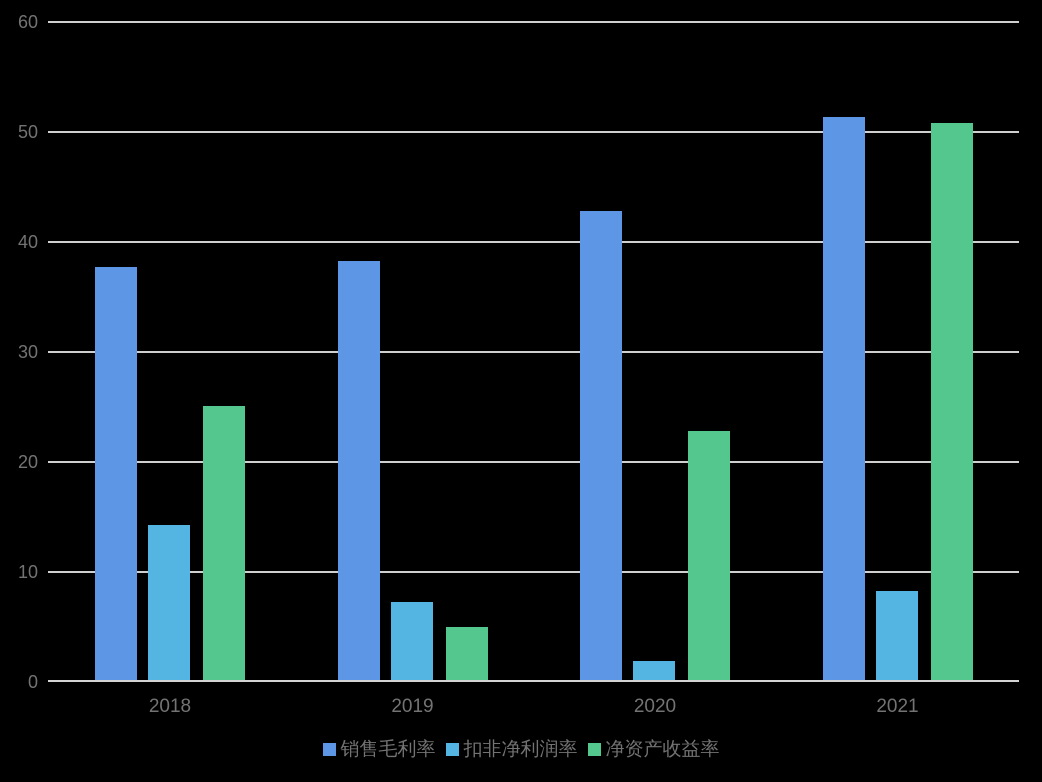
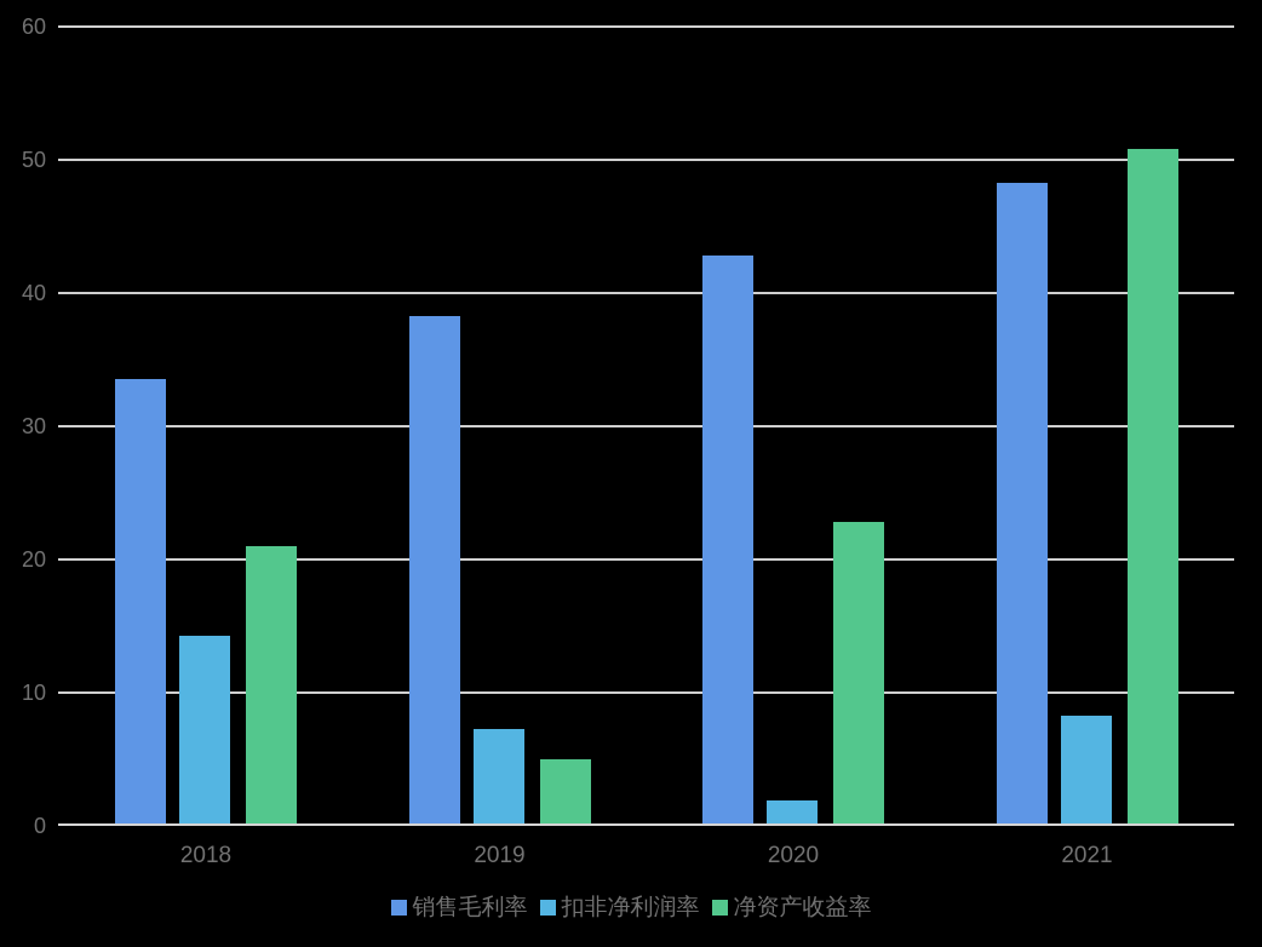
销售毛利率/2018: 37.7 -> 33.5
净资产收益率/2018: 25.1 -> 21.0
销售毛利率/2021: 51.4 -> 48.3
